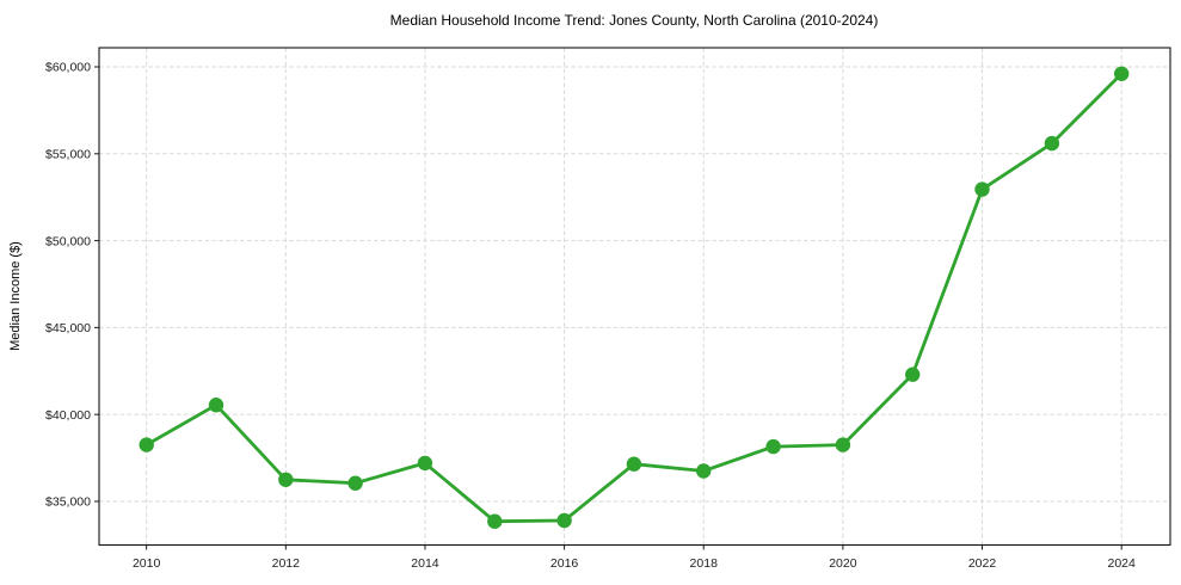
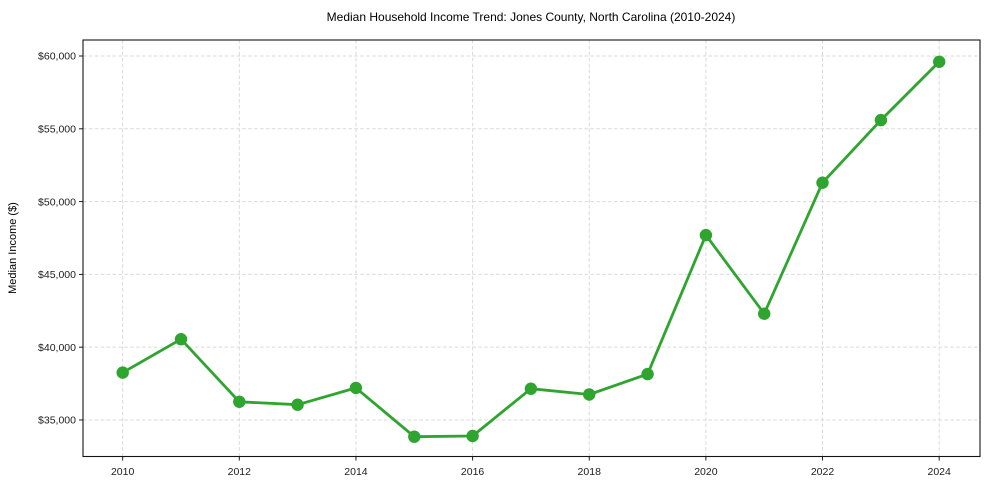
2020: $38200 -> $47700
2022: $53000 -> $51300
